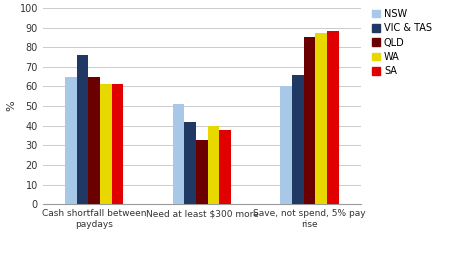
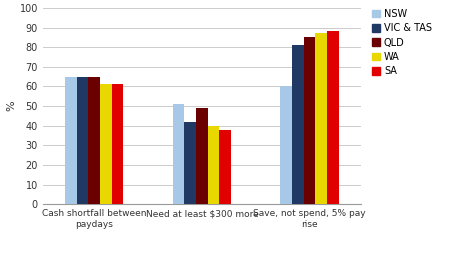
VIC & TAS/Cash shortfall between paydays: 76 -> 65
QLD/Need at least $300 more: 33 -> 49
VIC & TAS/Save, not spend, 5% pay rise: 66 -> 81
